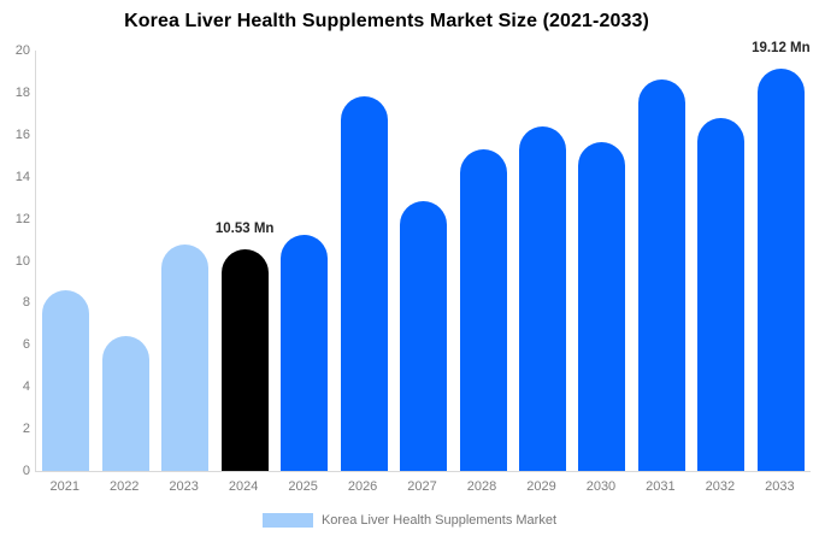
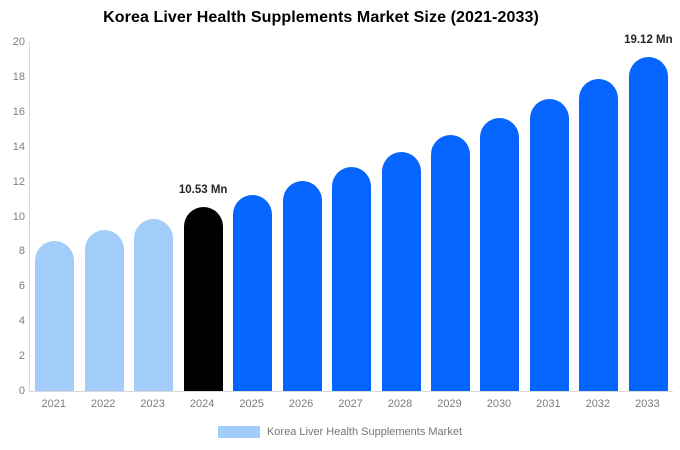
2022: 6.4 -> 9.2
2023: 10.8 -> 9.8
2026: 17.8 -> 12.0
2028: 15.3 -> 13.7
2029: 16.4 -> 14.7
2031: 18.6 -> 16.7
2032: 16.8 -> 17.9
